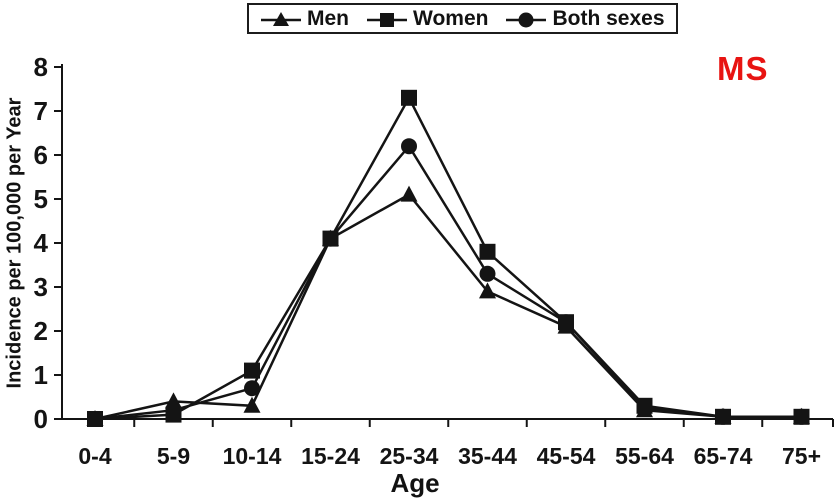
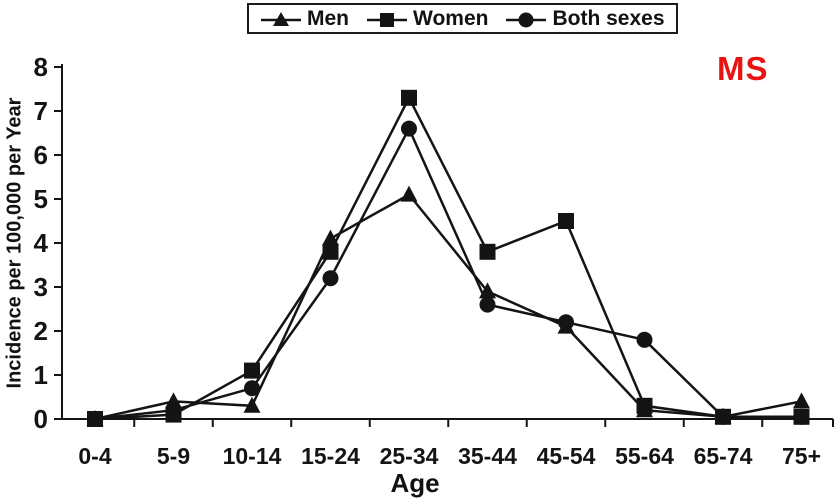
Women/15-24: 4.1 -> 3.8
Both sexes/15-24: 4.1 -> 3.2
Both sexes/25-34: 6.2 -> 6.6
Both sexes/35-44: 3.3 -> 2.6
Women/45-54: 2.2 -> 4.5
Both sexes/55-64: 0.2 -> 1.8
Men/75+: 0.1 -> 0.4
